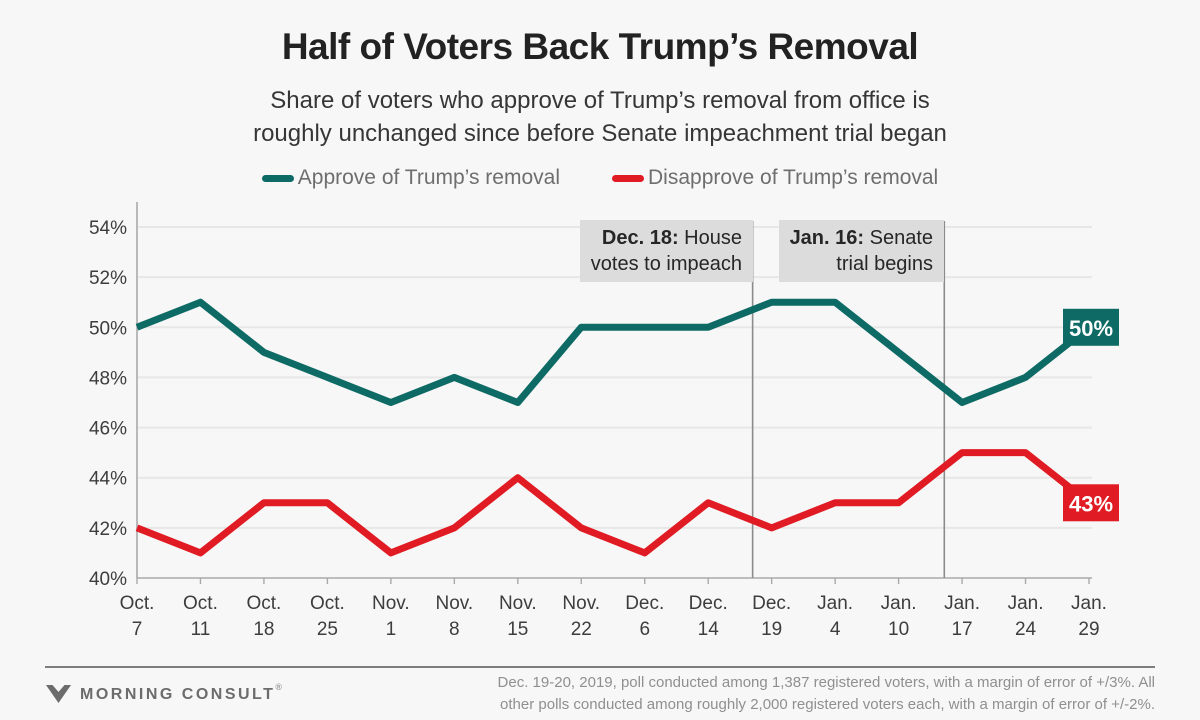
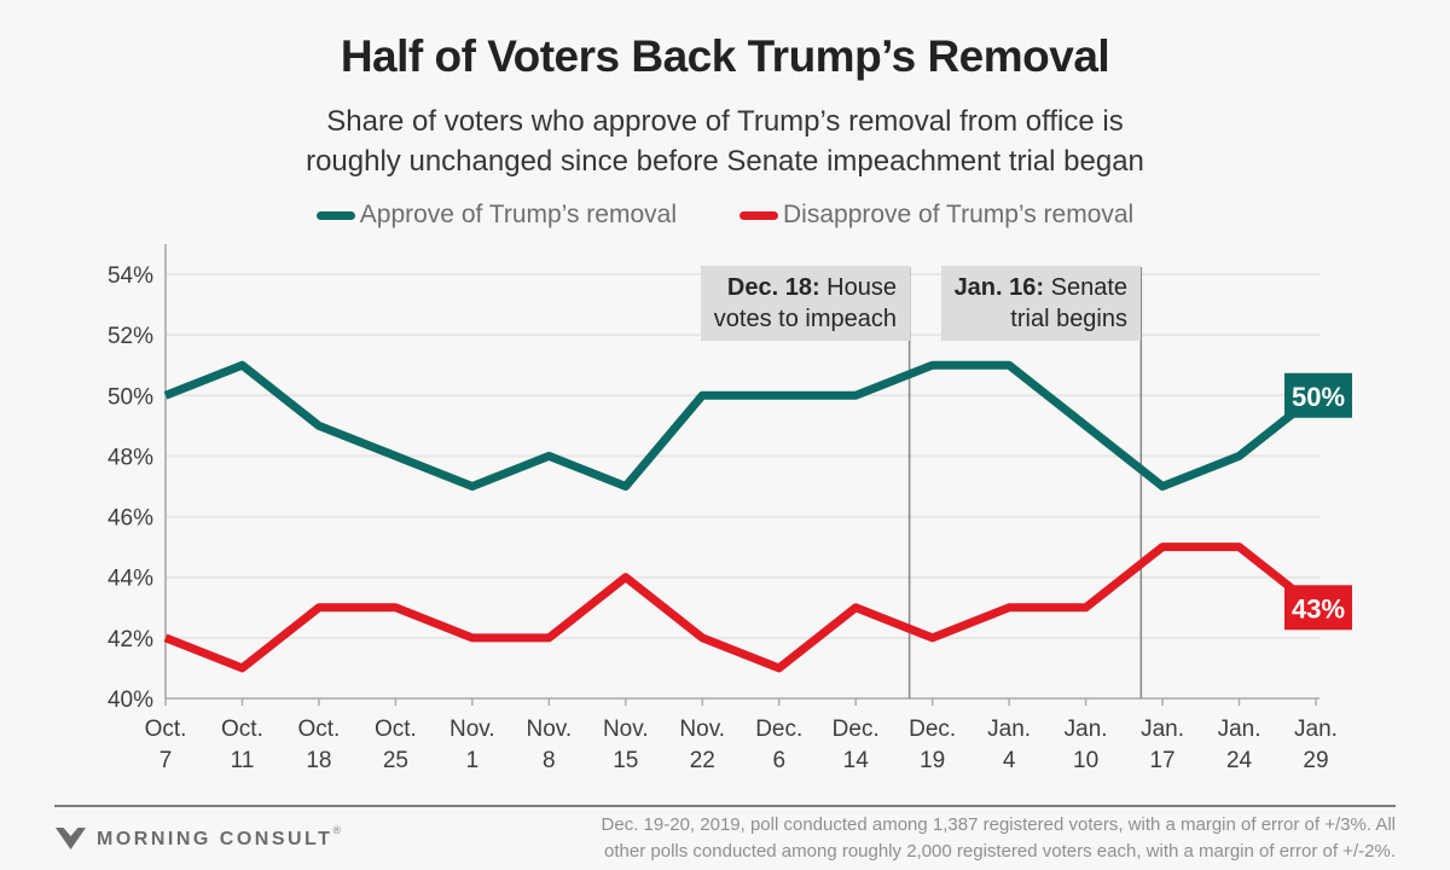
Disapprove of Trump’s removal/Nov. 1: 41% -> 42%
